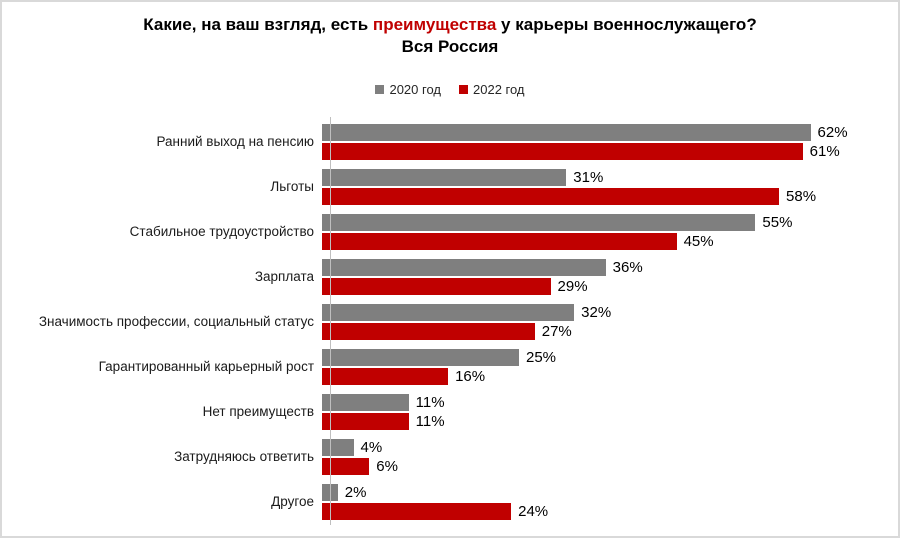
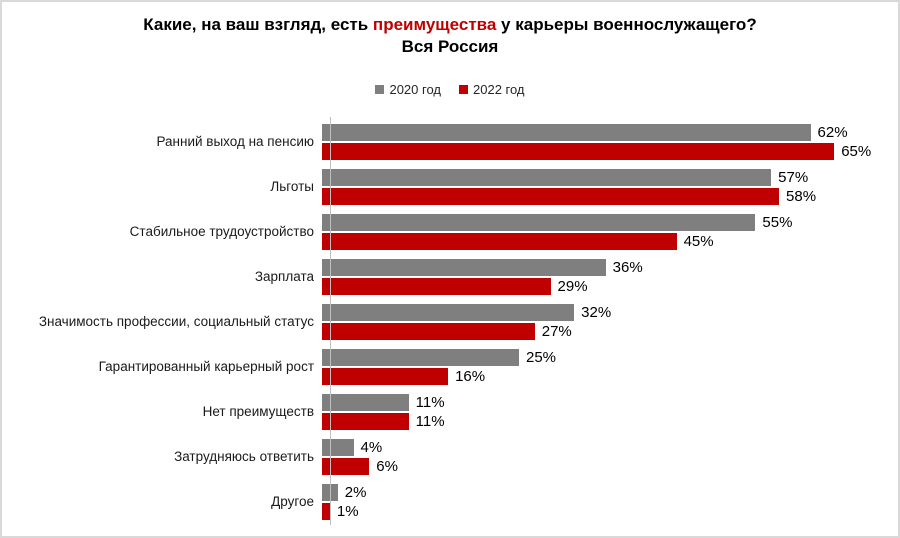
2022 год/Ранний выход на пенсию: 61% -> 65%
2020 год/Льготы: 31% -> 57%
2022 год/Другое: 24% -> 1%
